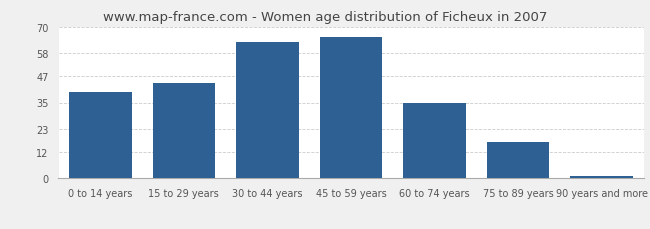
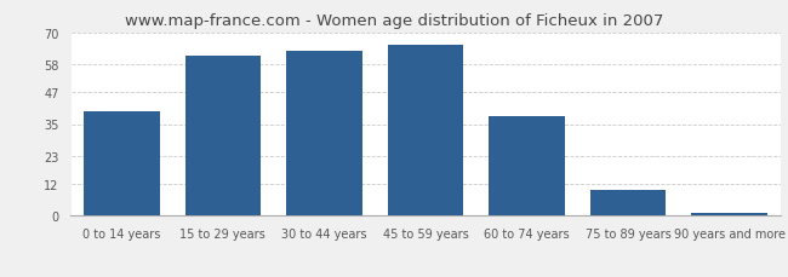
15 to 29 years: 44 -> 61
60 to 74 years: 35 -> 38
75 to 89 years: 17 -> 10
